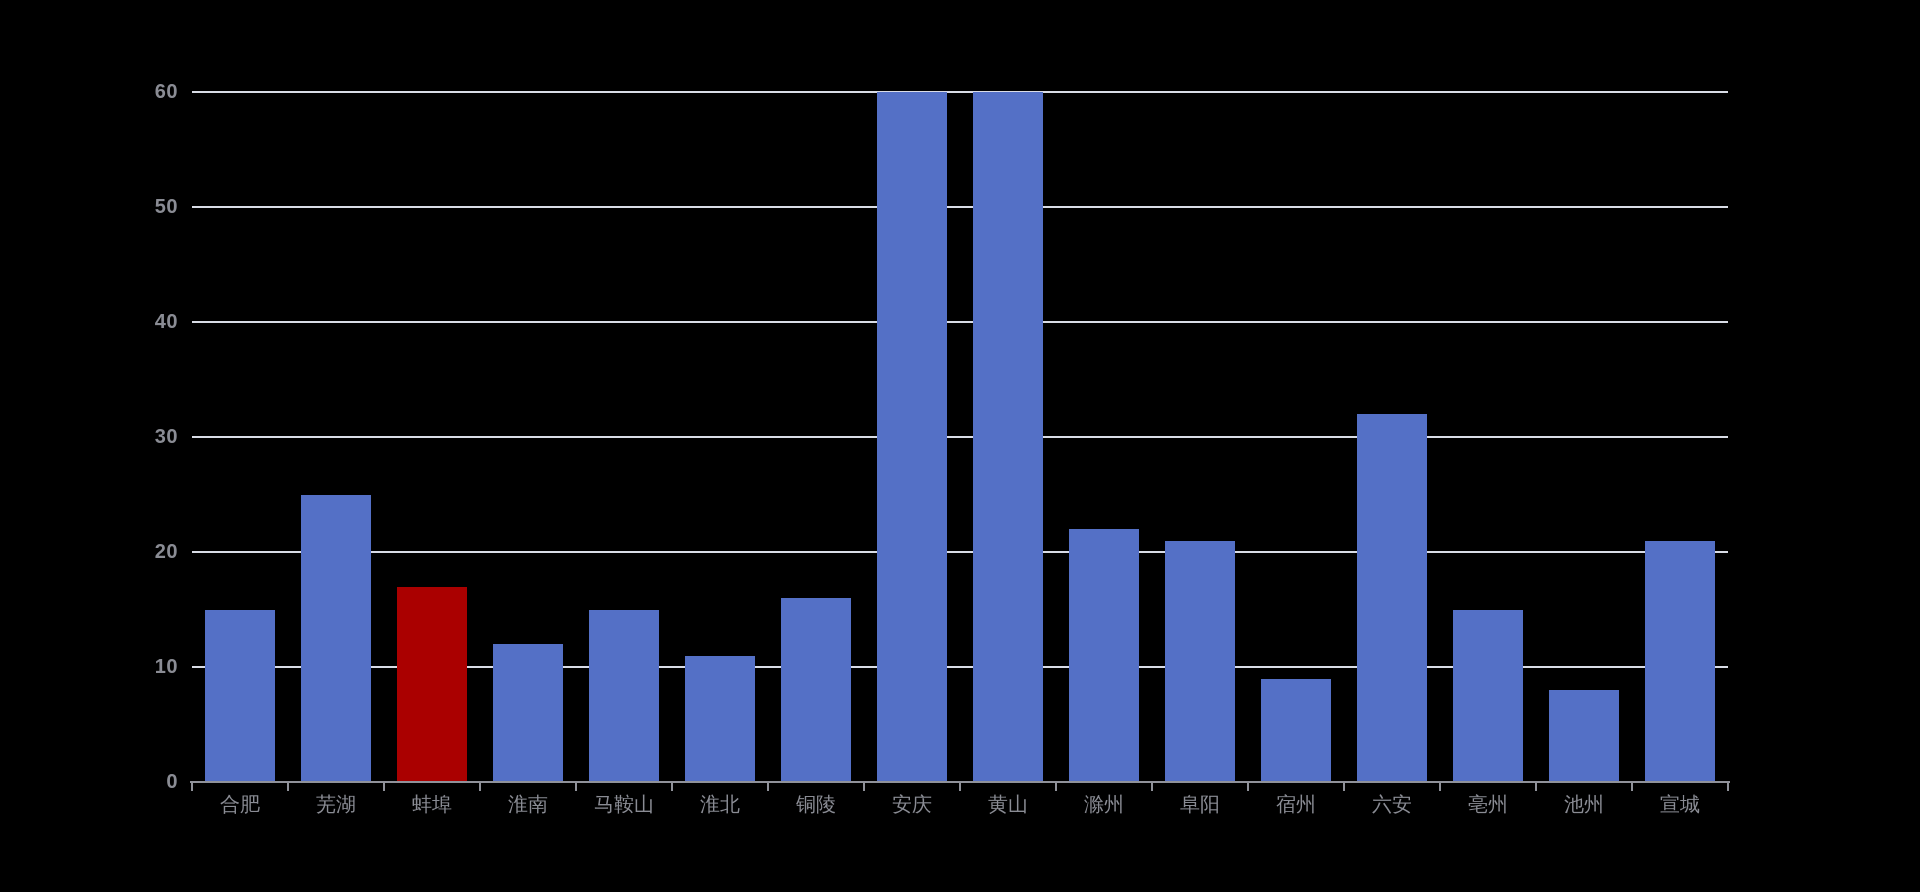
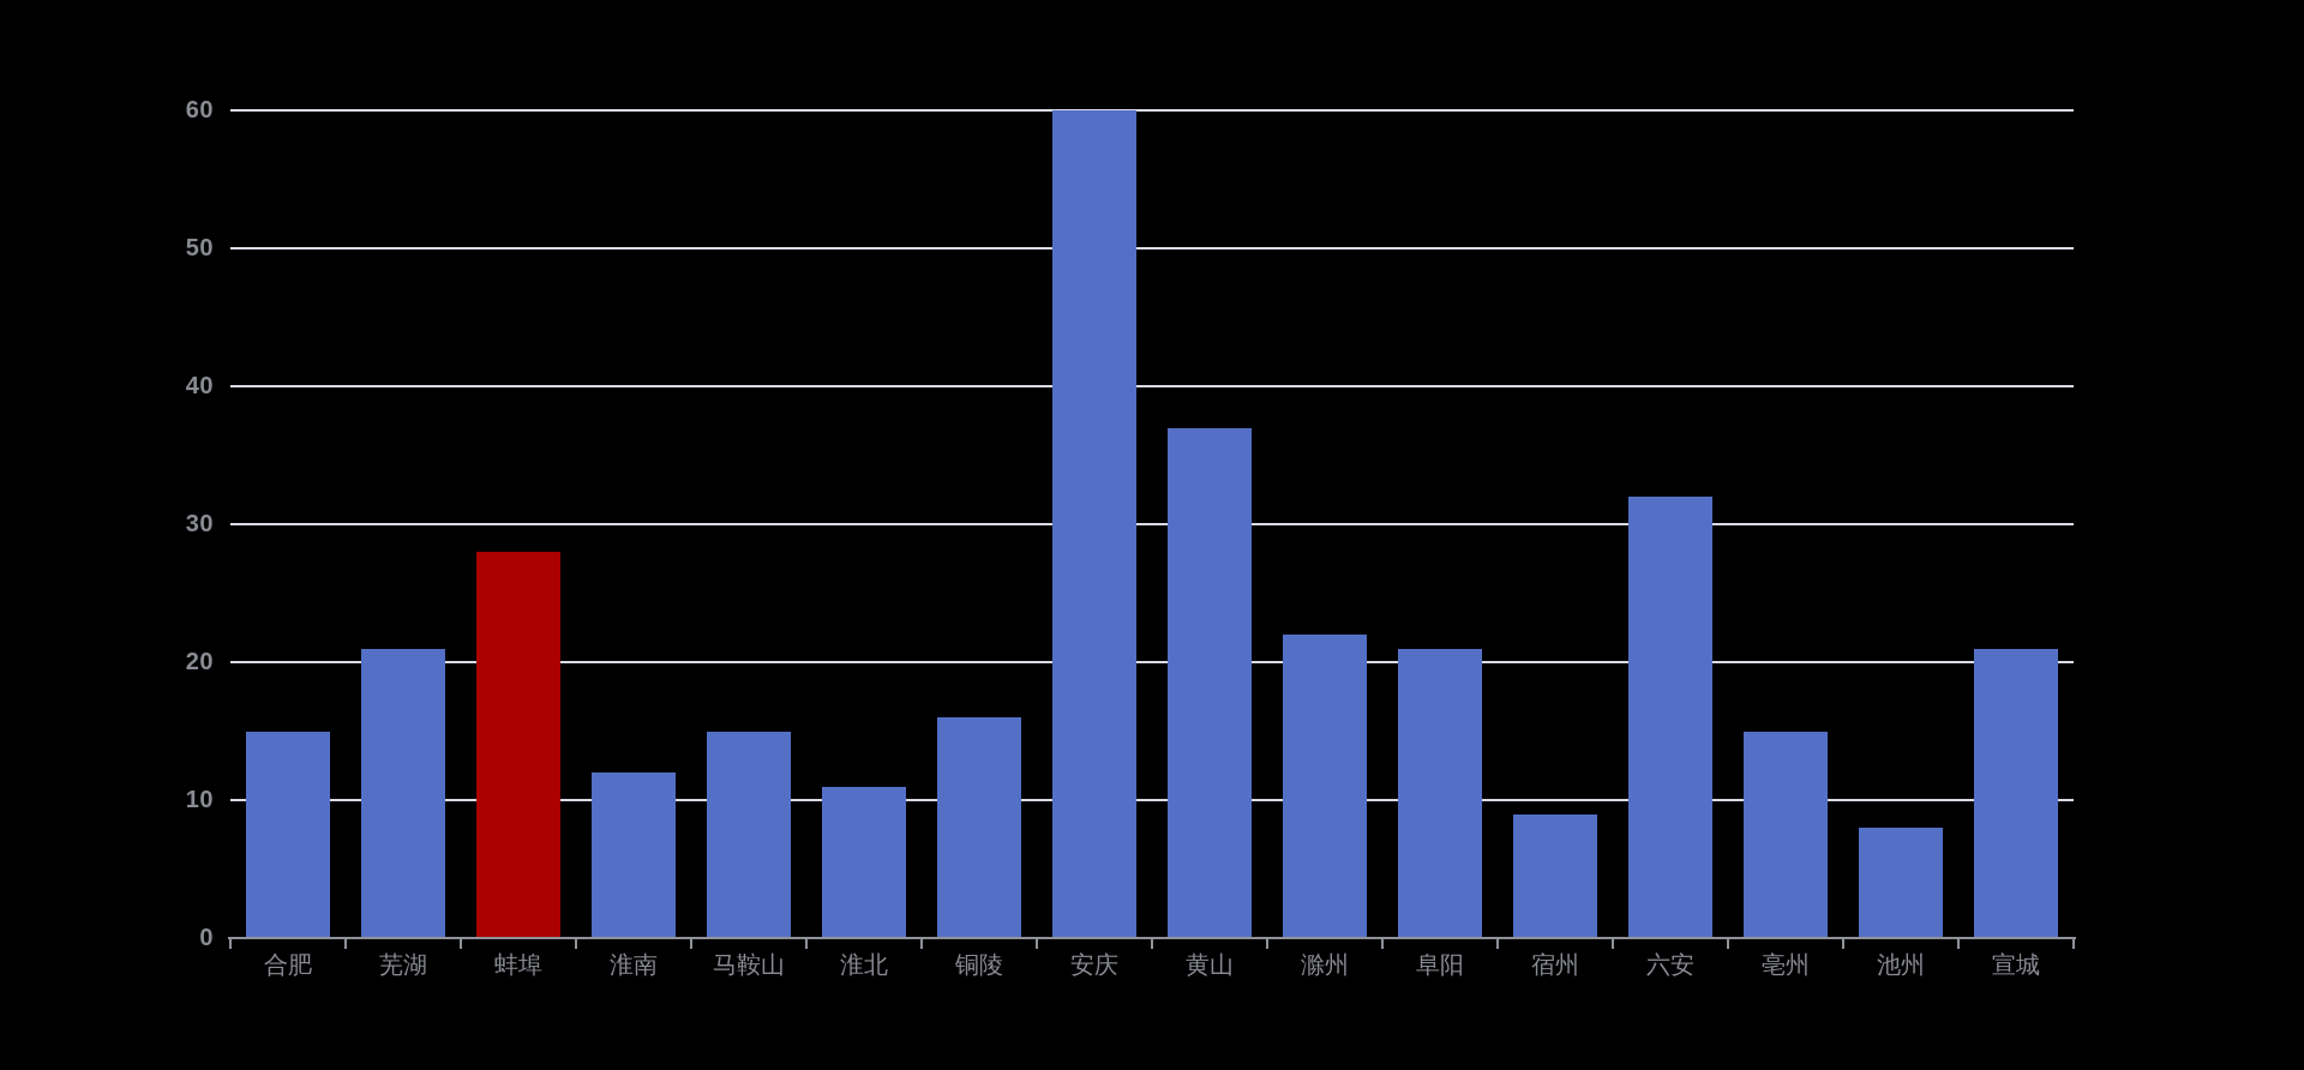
芜湖: 25 -> 21
蚌埠: 17 -> 28
黄山: 60 -> 37
